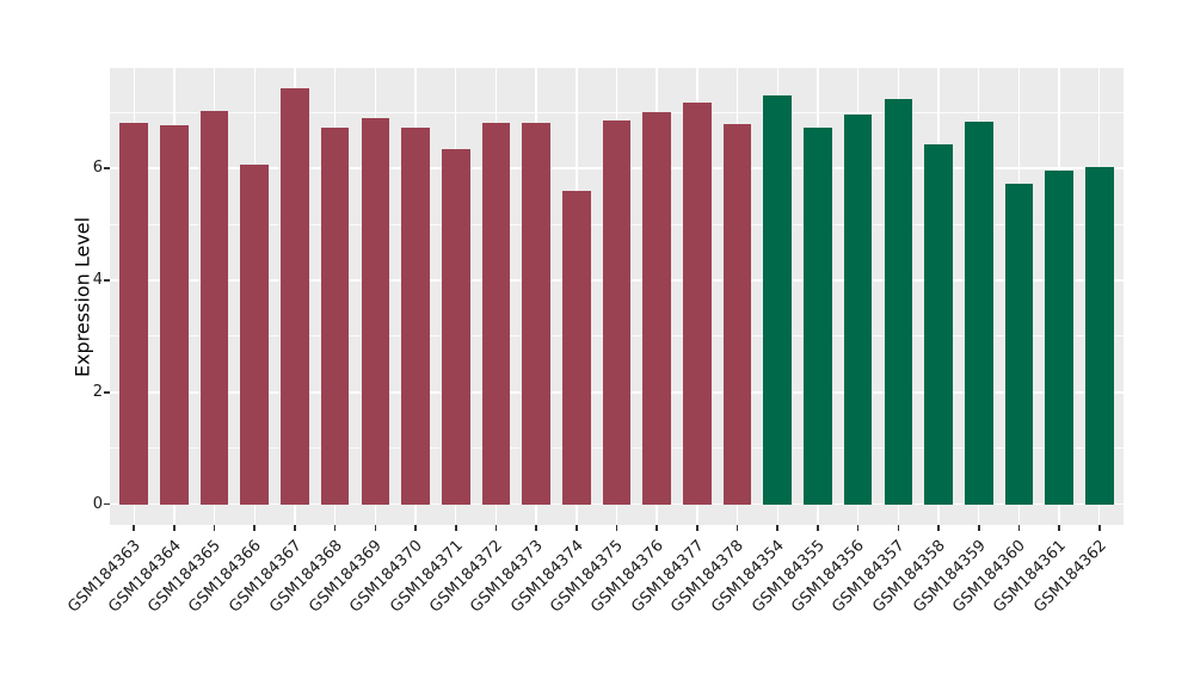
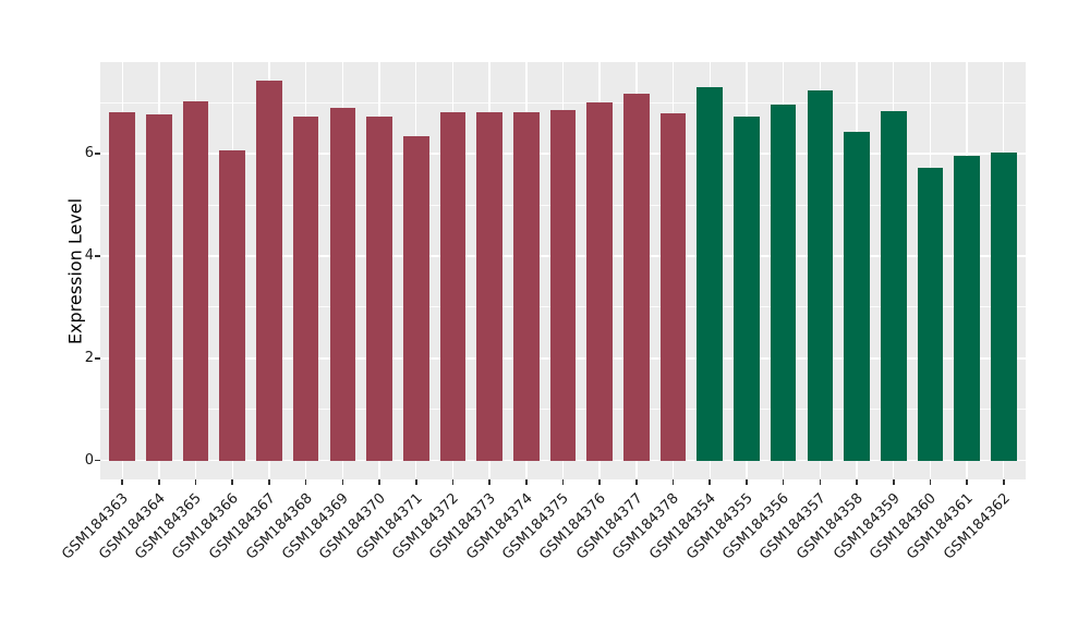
GSM184374: 5.6 -> 6.8
